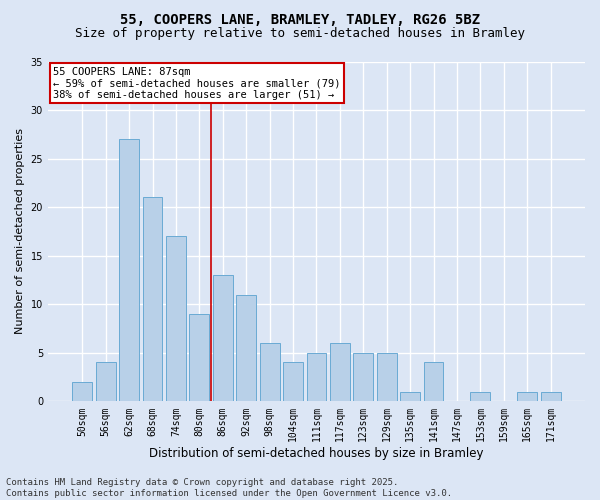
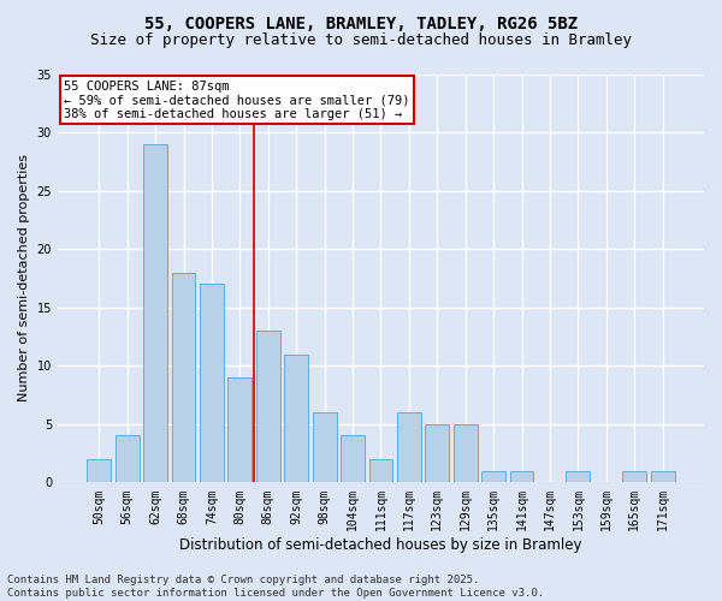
62sqm: 27 -> 29
68sqm: 21 -> 18
111sqm: 5 -> 2
141sqm: 4 -> 1
